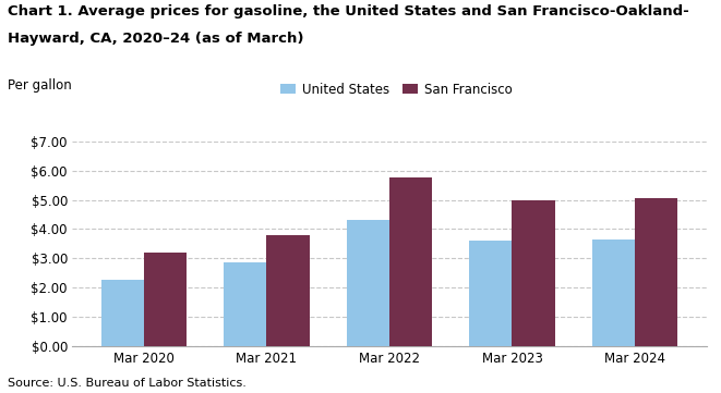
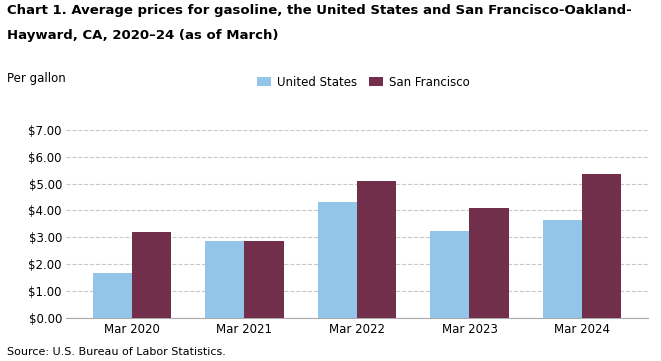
United States/Mar 2020: $2.28 -> $1.65
San Francisco/Mar 2021: $3.80 -> $2.85
San Francisco/Mar 2022: $5.77 -> $5.10
United States/Mar 2023: $3.61 -> $3.25
San Francisco/Mar 2023: $5.00 -> $4.10
San Francisco/Mar 2024: $5.06 -> $5.35
